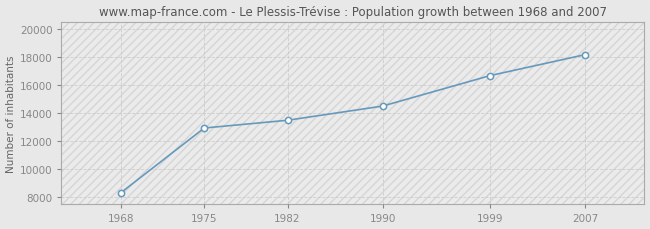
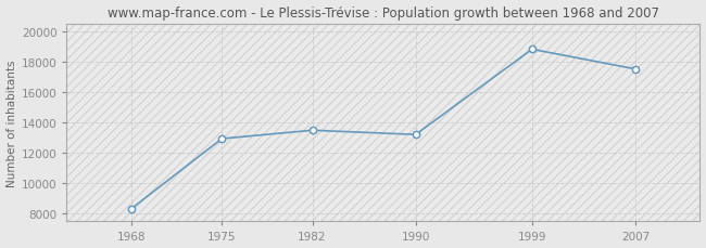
1990: 14500 -> 13200
1999: 16600 -> 18800
2007: 18100 -> 17500
